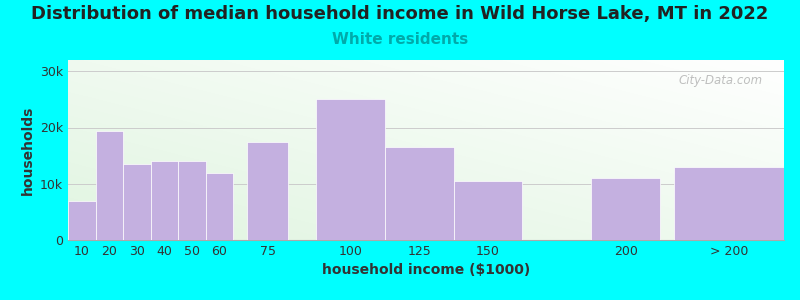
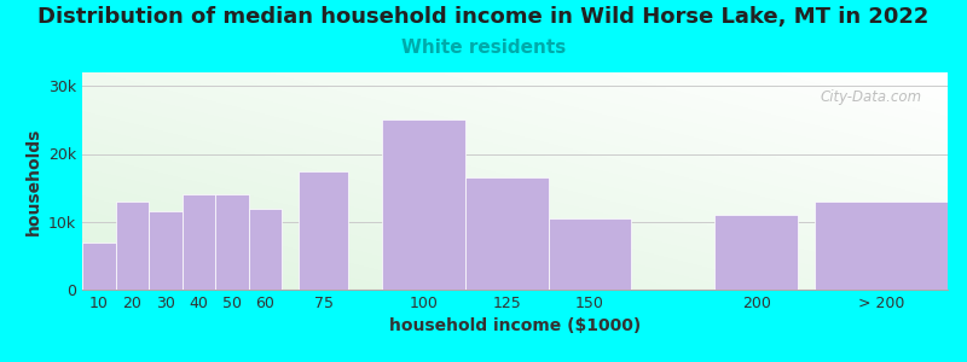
20: 19.4k -> 13.0k
30: 13.6k -> 11.5k
